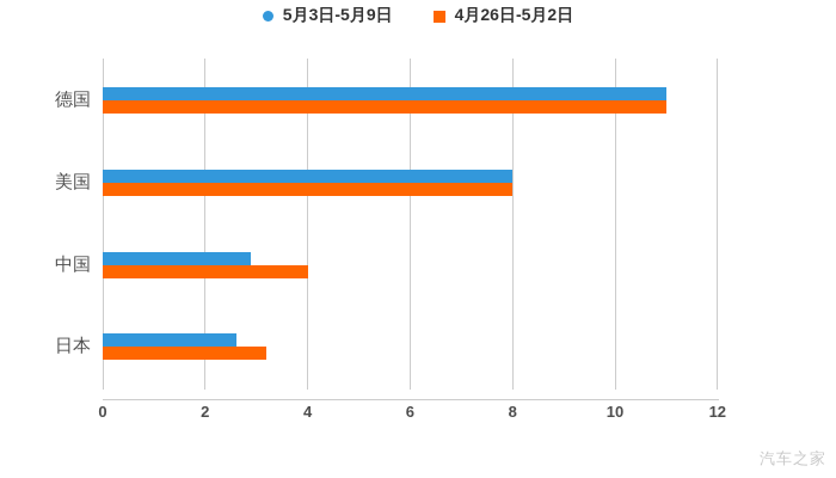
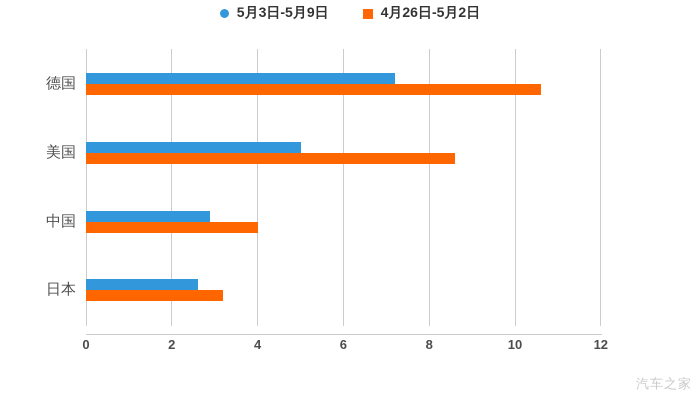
5月3日-5月9日/德国: 11.0 -> 7.2
4月26日-5月2日/德国: 11.0 -> 10.6
5月3日-5月9日/美国: 8.0 -> 5.0
4月26日-5月2日/美国: 8.0 -> 8.6
